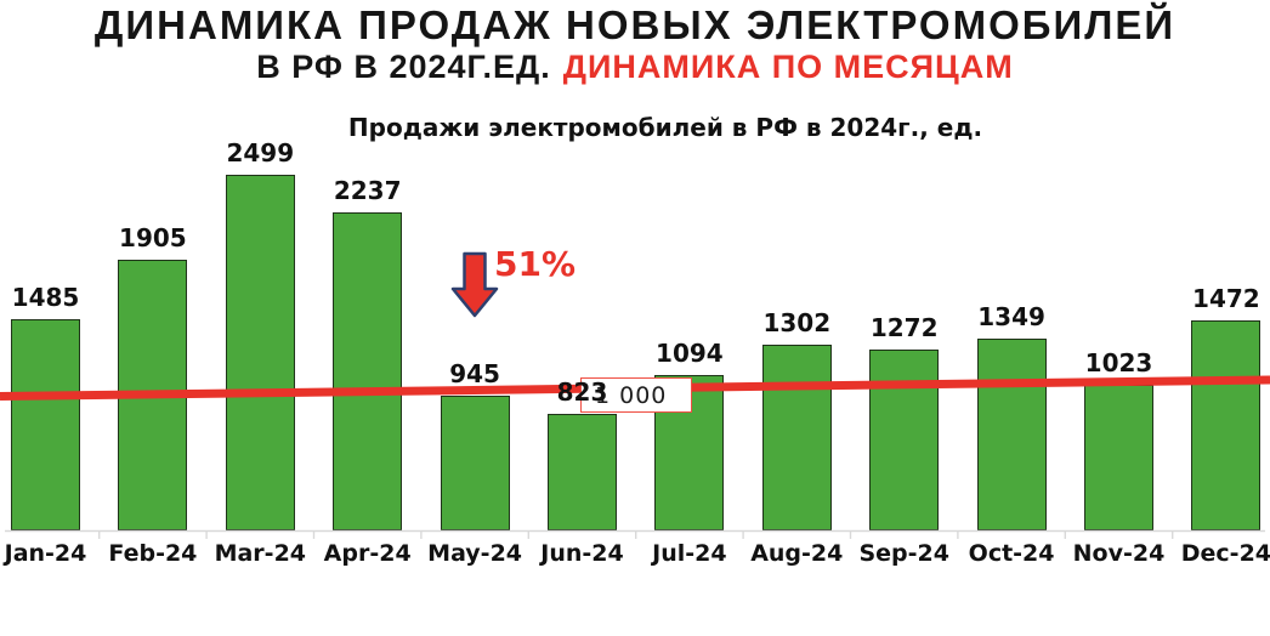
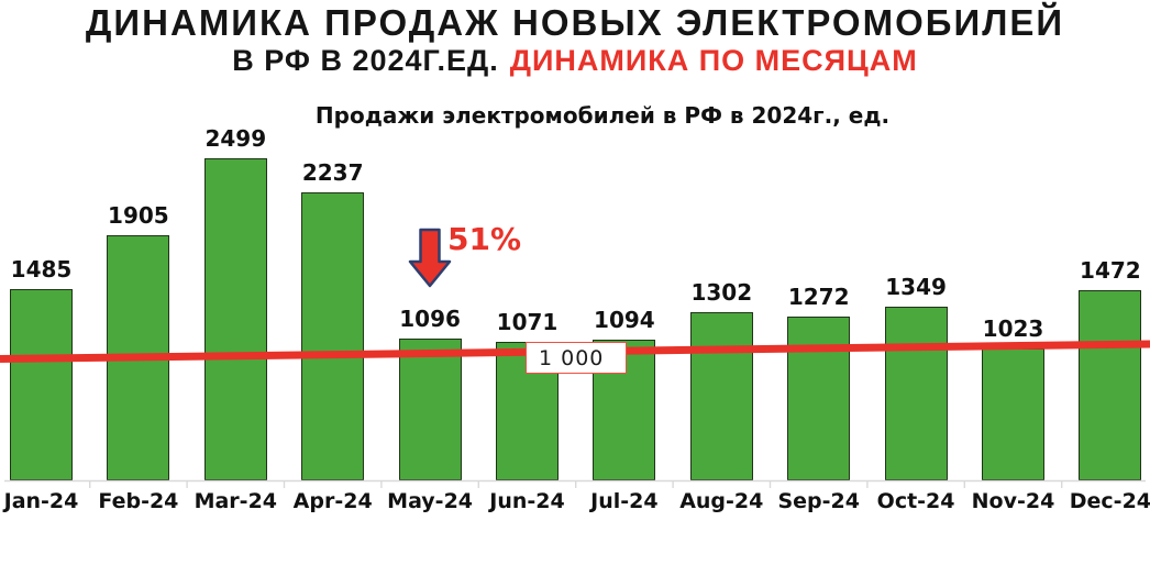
May-24: 945 -> 1096
Jun-24: 823 -> 1071
